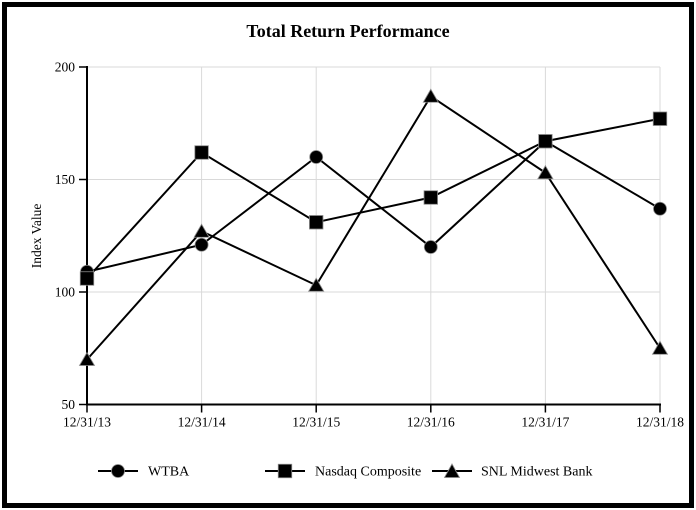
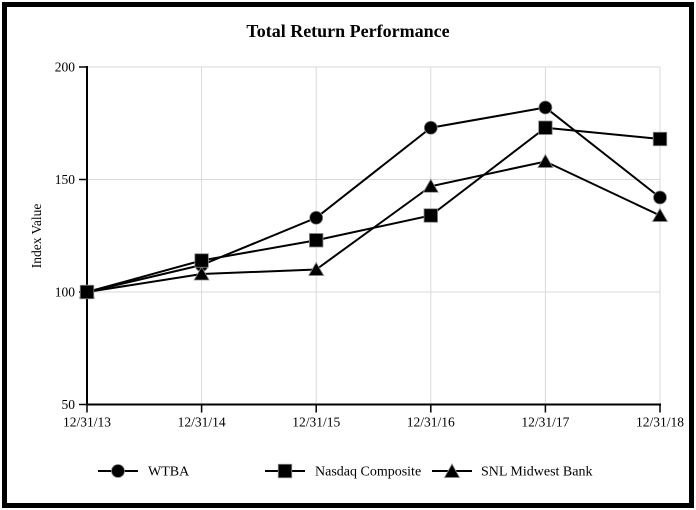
WTBA/12/31/13: 109 -> 100
Nasdaq Composite/12/31/13: 106 -> 100
SNL Midwest Bank/12/31/13: 70 -> 100
WTBA/12/31/14: 121 -> 112
Nasdaq Composite/12/31/14: 162 -> 114
SNL Midwest Bank/12/31/14: 127 -> 108
WTBA/12/31/15: 160 -> 133
Nasdaq Composite/12/31/15: 131 -> 123
SNL Midwest Bank/12/31/15: 103 -> 110
WTBA/12/31/16: 120 -> 173
Nasdaq Composite/12/31/16: 142 -> 134
SNL Midwest Bank/12/31/16: 187 -> 147
WTBA/12/31/17: 167 -> 182
Nasdaq Composite/12/31/17: 167 -> 173
SNL Midwest Bank/12/31/17: 153 -> 158
WTBA/12/31/18: 137 -> 142
Nasdaq Composite/12/31/18: 177 -> 168
SNL Midwest Bank/12/31/18: 75 -> 134
